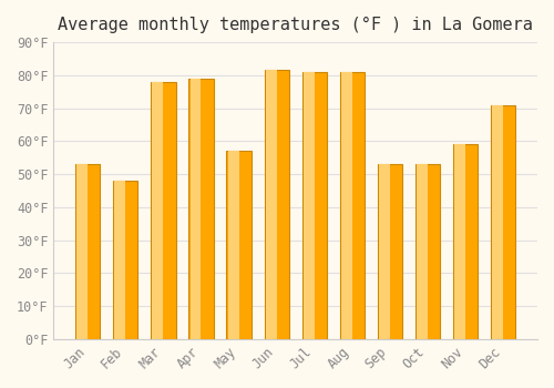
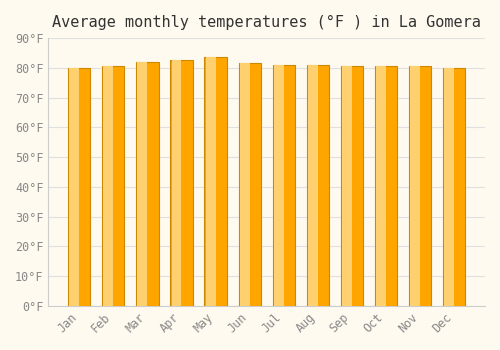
Jan: 53.0°F -> 80.0°F
Feb: 48.0°F -> 80.5°F
Mar: 78.0°F -> 82.0°F
Apr: 79.0°F -> 82.5°F
May: 57.0°F -> 83.5°F
Sep: 53.0°F -> 80.5°F
Oct: 53.0°F -> 80.5°F
Nov: 59.0°F -> 80.5°F
Dec: 71.0°F -> 80.0°F
